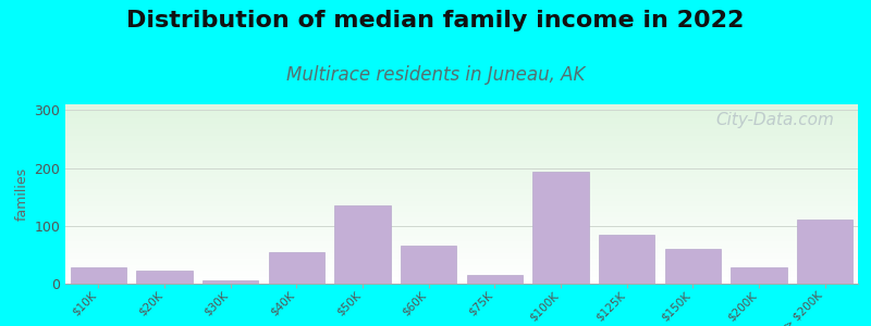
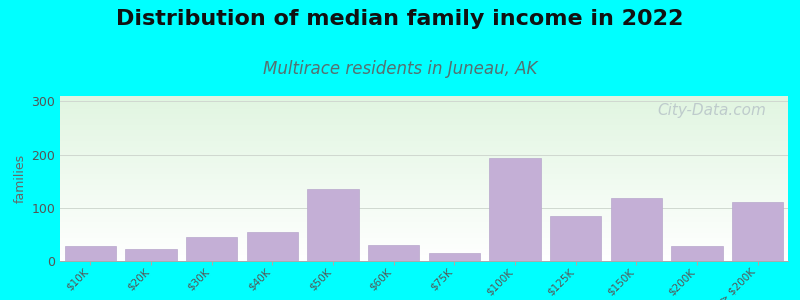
$30K: 5 -> 46
$60K: 65 -> 30
$150K: 60 -> 118
